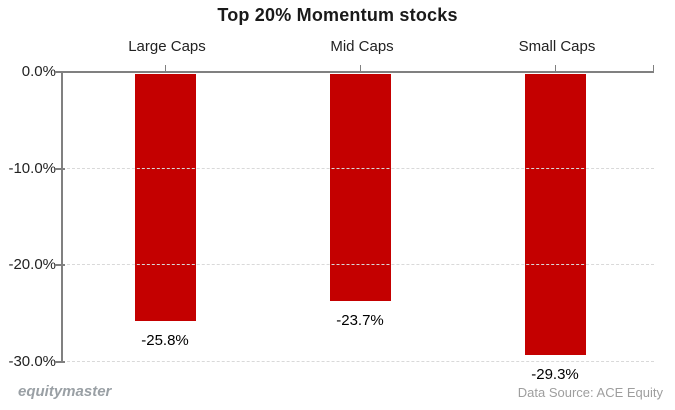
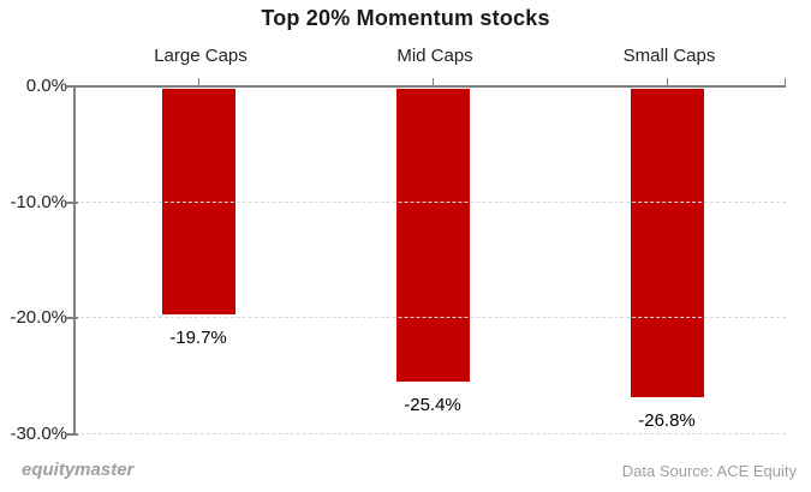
Large Caps: -25.8% -> -19.7%
Mid Caps: -23.7% -> -25.4%
Small Caps: -29.3% -> -26.8%
